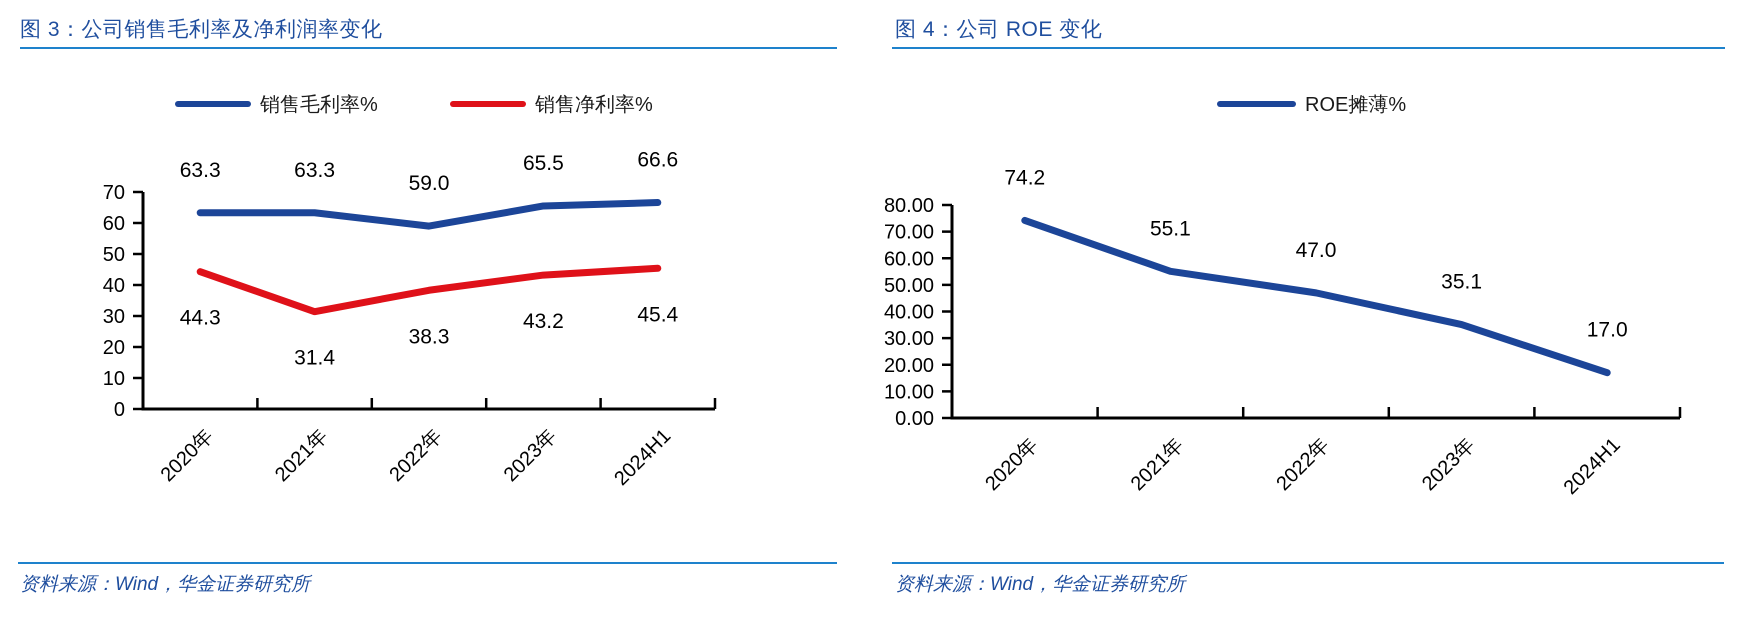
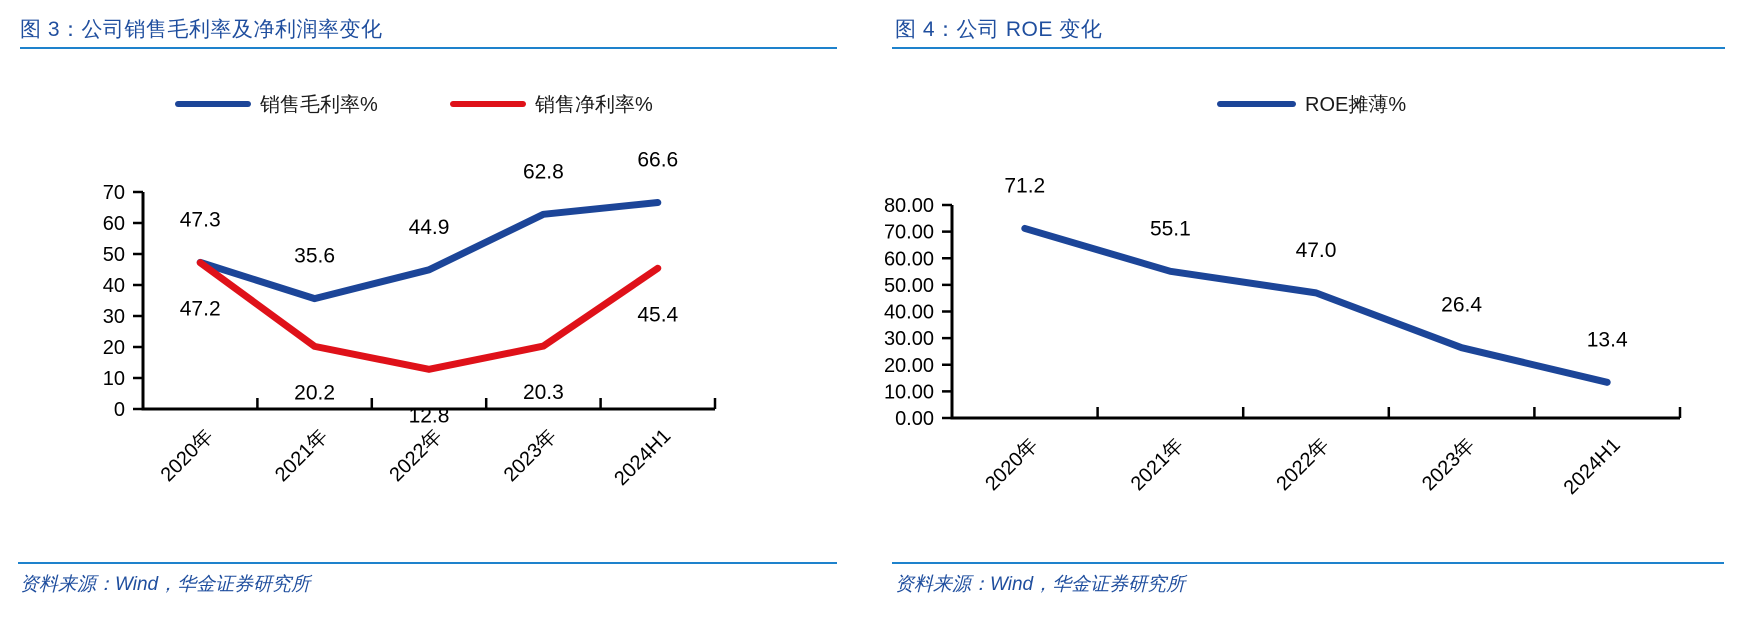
图 3：公司销售毛利率及净利润率变化/销售毛利率%/2020年: 63.3 -> 47.3
图 3：公司销售毛利率及净利润率变化/销售净利率%/2020年: 44.3 -> 47.2
图 3：公司销售毛利率及净利润率变化/销售毛利率%/2021年: 63.3 -> 35.6
图 3：公司销售毛利率及净利润率变化/销售净利率%/2021年: 31.4 -> 20.2
图 3：公司销售毛利率及净利润率变化/销售毛利率%/2022年: 59.0 -> 44.9
图 3：公司销售毛利率及净利润率变化/销售净利率%/2022年: 38.3 -> 12.8
图 3：公司销售毛利率及净利润率变化/销售毛利率%/2023年: 65.5 -> 62.8
图 3：公司销售毛利率及净利润率变化/销售净利率%/2023年: 43.2 -> 20.3
图 4：公司 ROE 变化/2020年: 74.2 -> 71.2
图 4：公司 ROE 变化/2023年: 35.1 -> 26.4
图 4：公司 ROE 变化/2024H1: 17.0 -> 13.4
